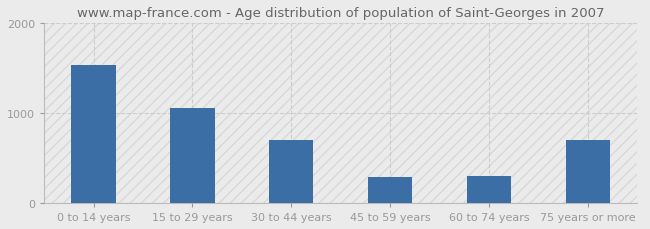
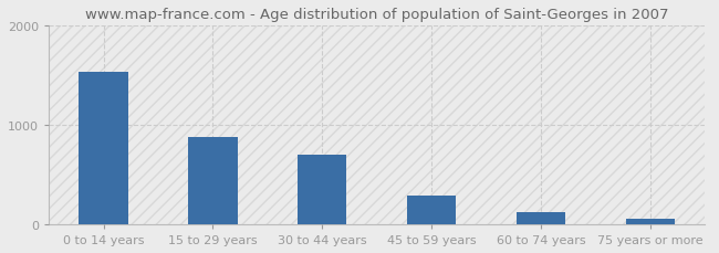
15 to 29 years: 1060 -> 880
60 to 74 years: 300 -> 120
75 years or more: 700 -> 60
